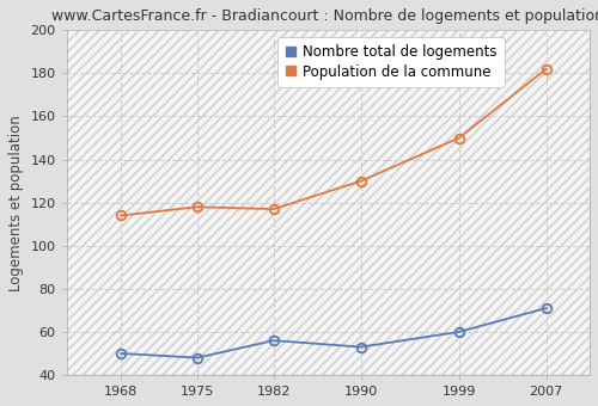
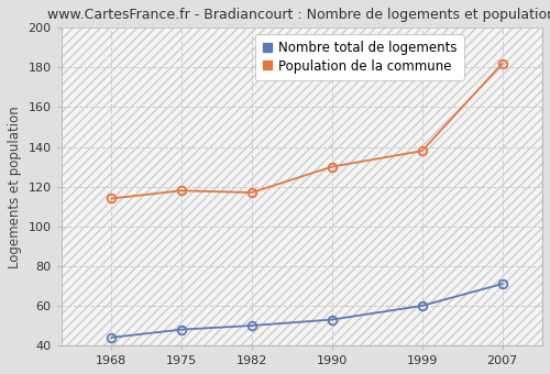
Nombre total de logements/1968: 50 -> 44
Nombre total de logements/1982: 56 -> 50
Population de la commune/1999: 150 -> 138
